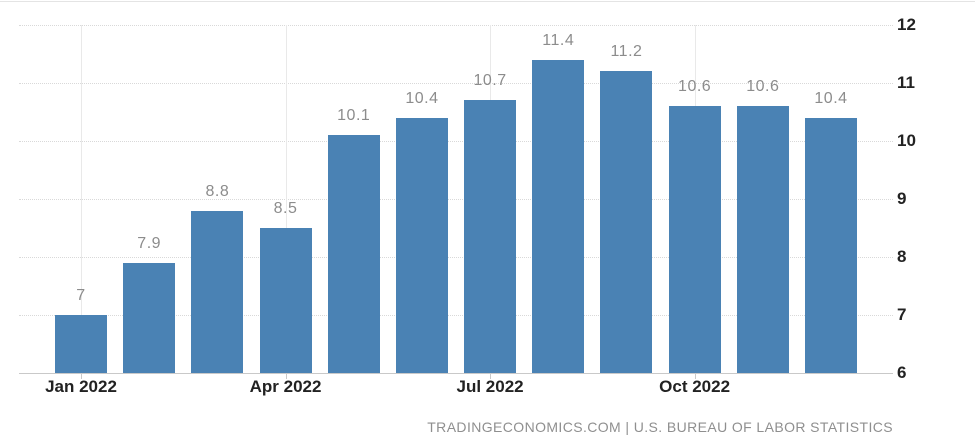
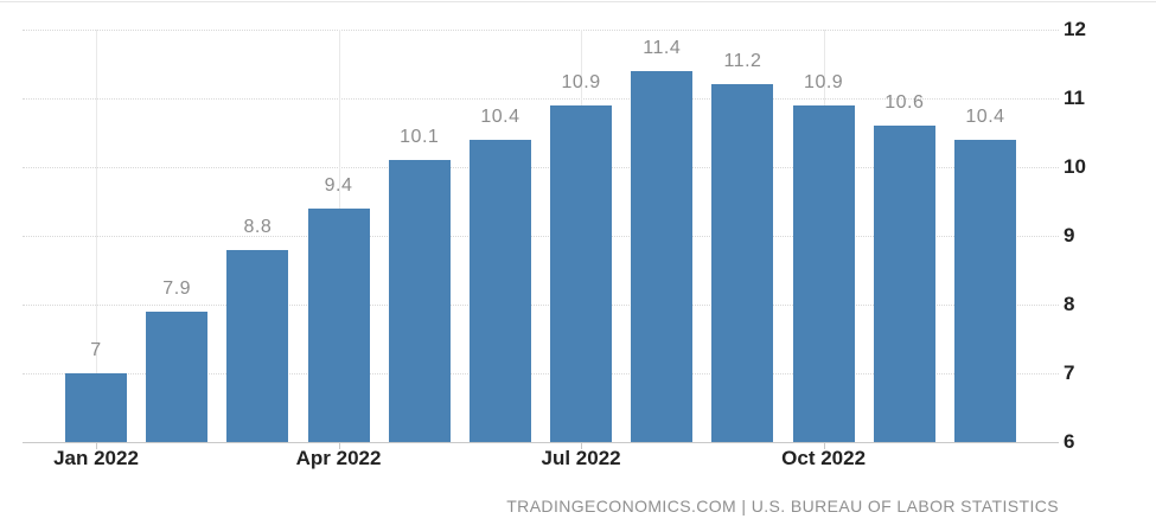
Apr 2022: 8.5 -> 9.4
Jul 2022: 10.7 -> 10.9
Oct 2022: 10.6 -> 10.9
